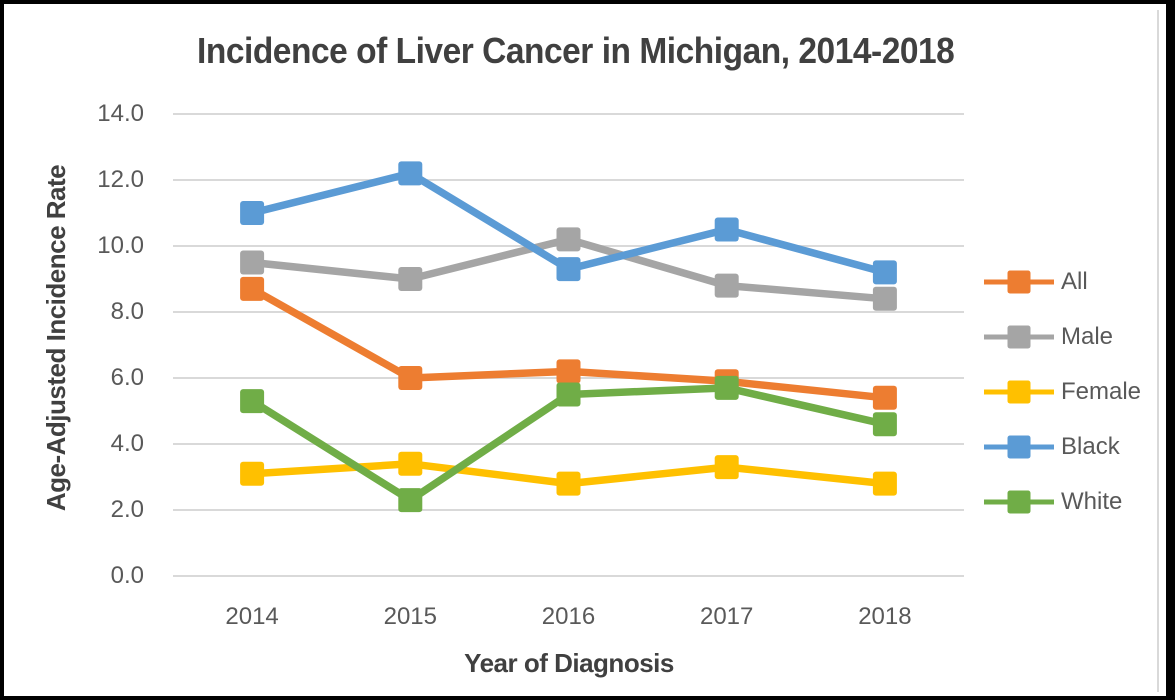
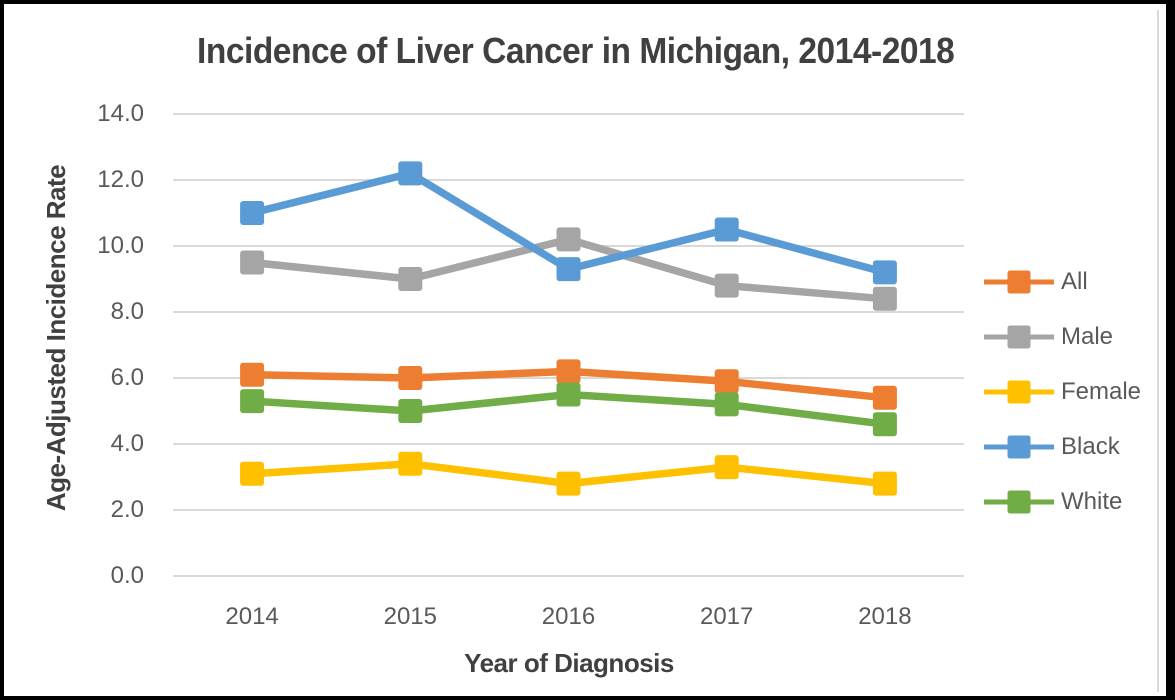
All/2014: 8.7 -> 6.1
White/2015: 2.3 -> 5.0
White/2017: 5.7 -> 5.2
